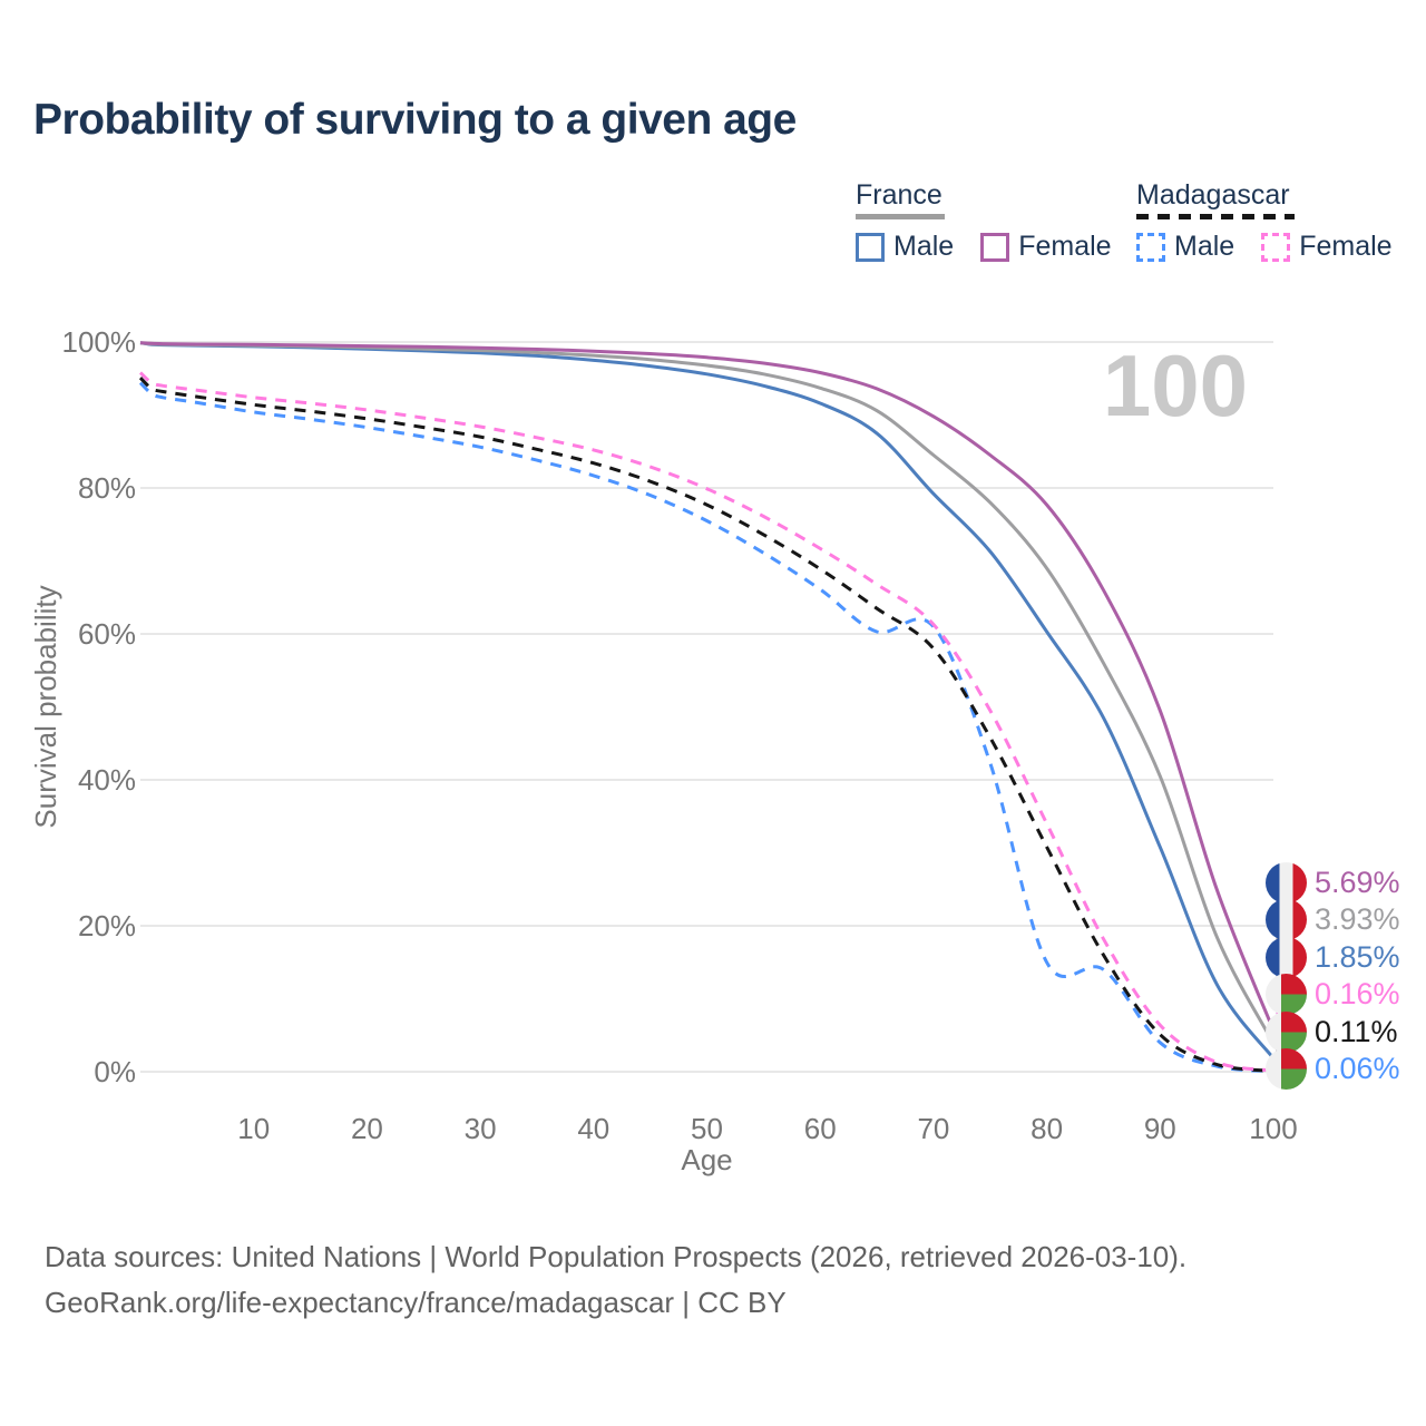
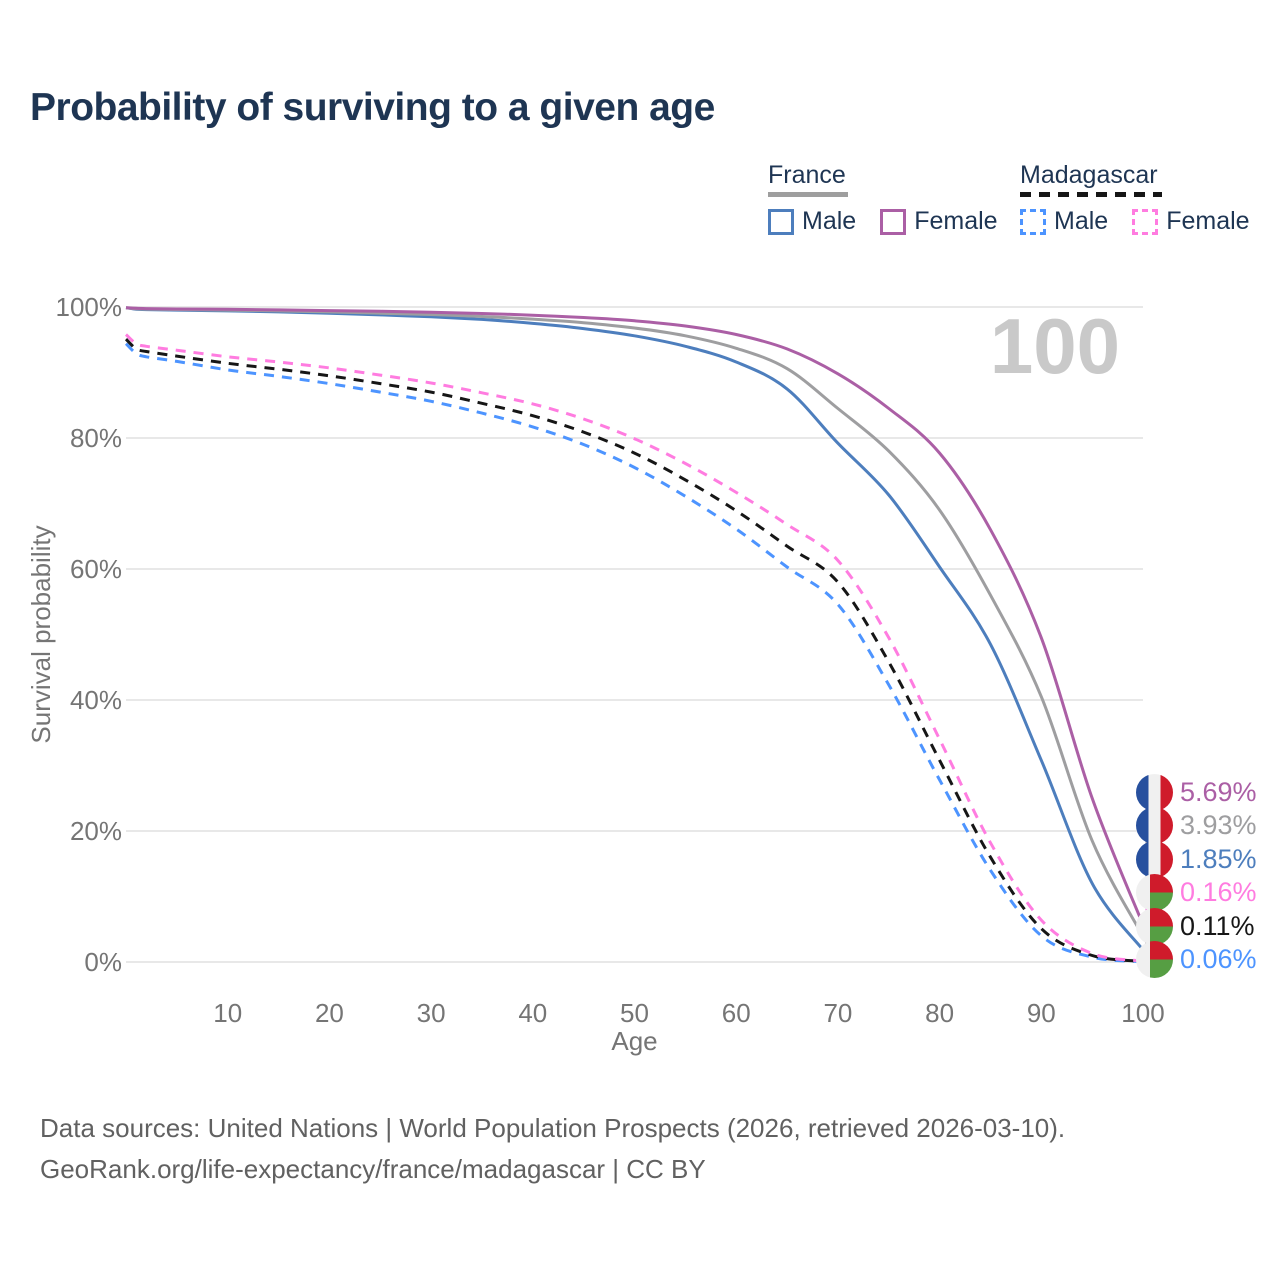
Madagascar Male/70: 61% -> 55%
Madagascar Male/80: 15% -> 28%
